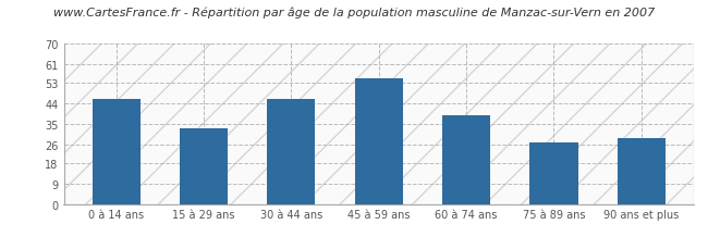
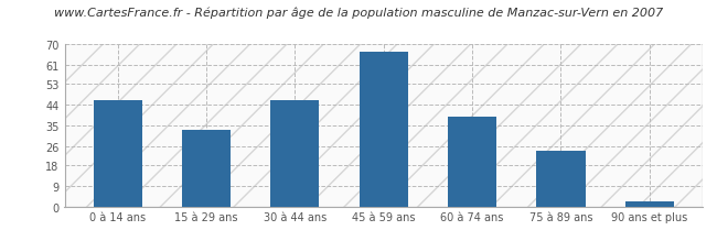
45 à 59 ans: 55 -> 67
75 à 89 ans: 27 -> 24
90 ans et plus: 29 -> 2
